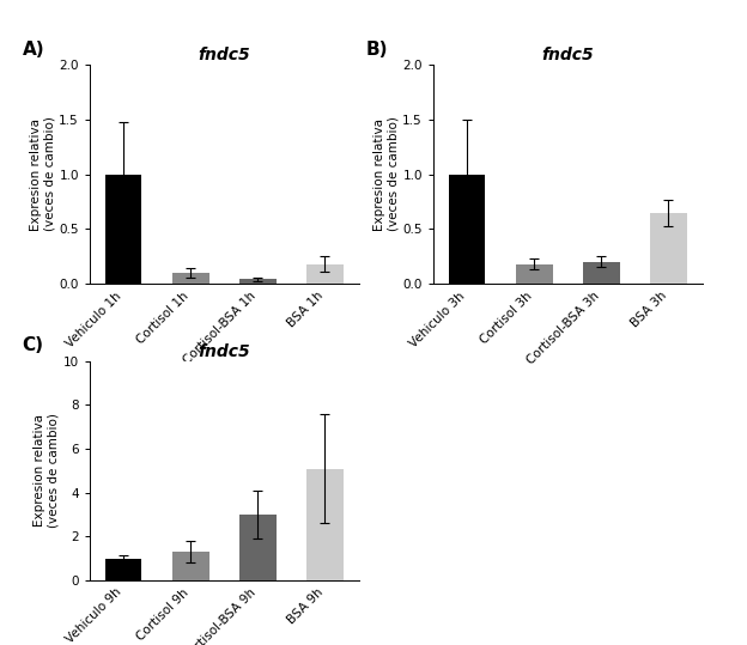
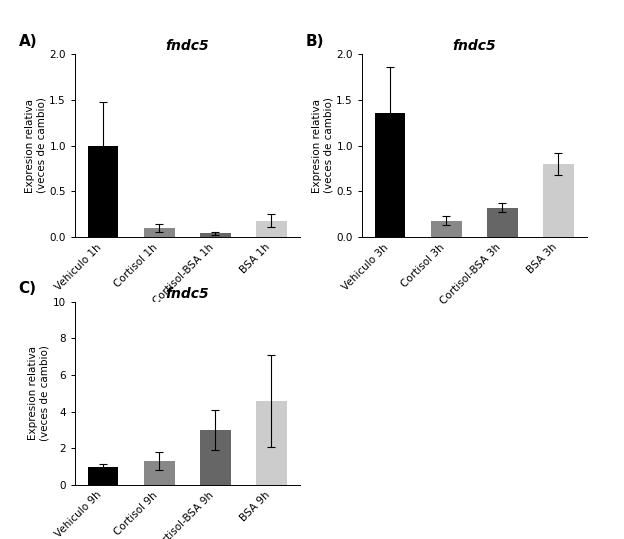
Vehiculo 3h: 1.00 -> 1.36
Cortisol-BSA 3h: 0.20 -> 0.32
BSA 3h: 0.65 -> 0.80
BSA 9h: 5.1 -> 4.6
